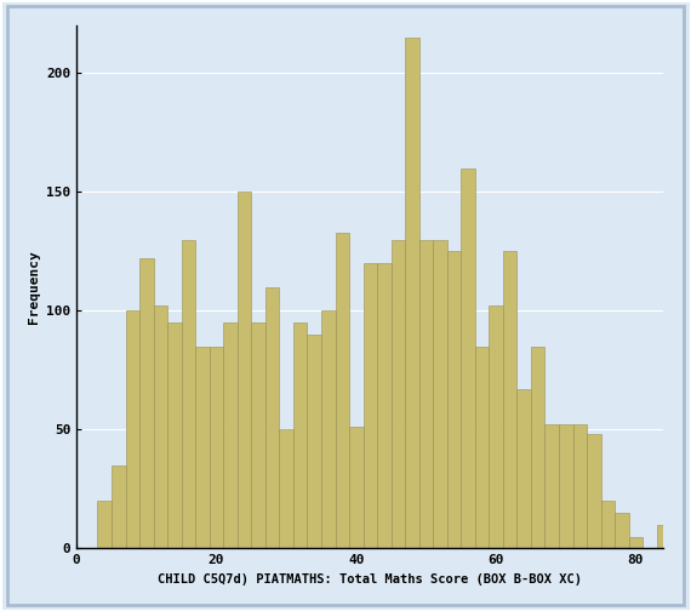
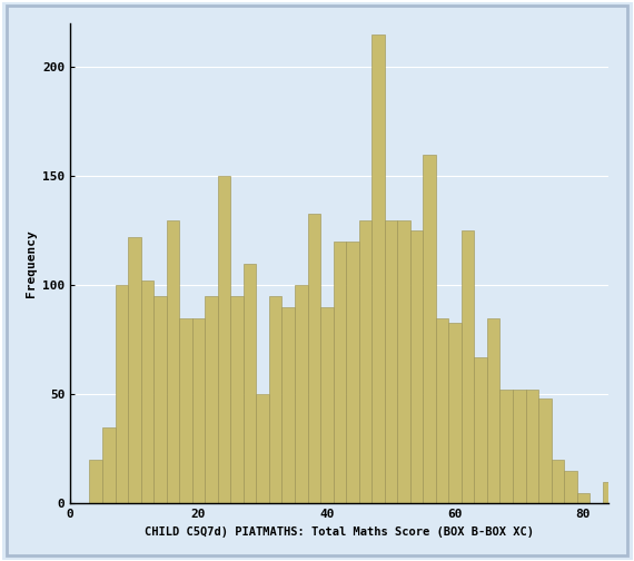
40: 51 -> 90
60: 102 -> 83
